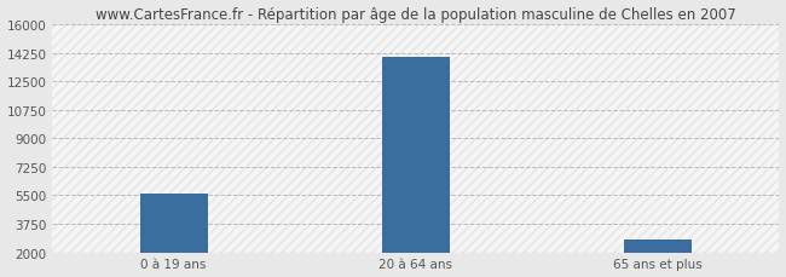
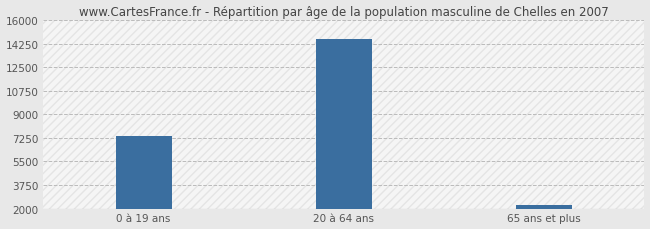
0 à 19 ans: 5600 -> 7400
20 à 64 ans: 14000 -> 14600
65 ans et plus: 2800 -> 2300
